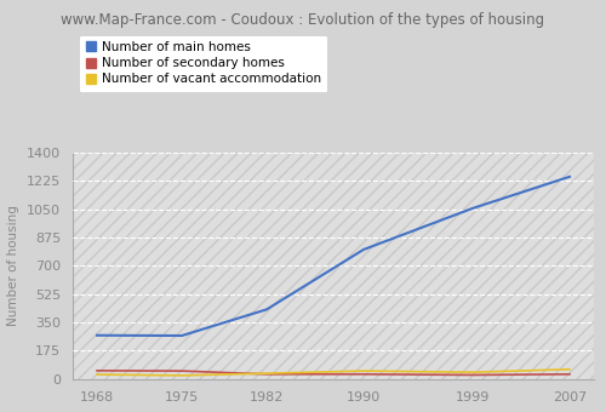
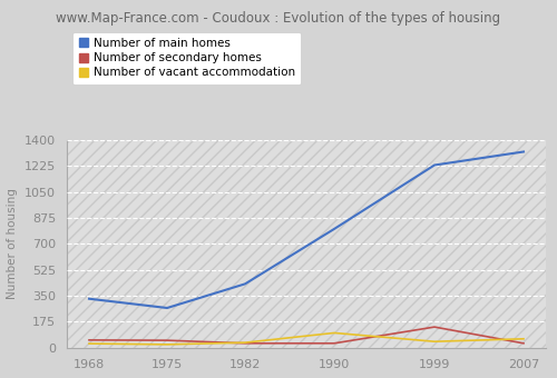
Number of main homes/1968: 270 -> 330
Number of vacant accommodation/1990: 50 -> 100
Number of main homes/1999: 1060 -> 1230
Number of secondary homes/1999: 20 -> 140
Number of main homes/2007: 1250 -> 1320
